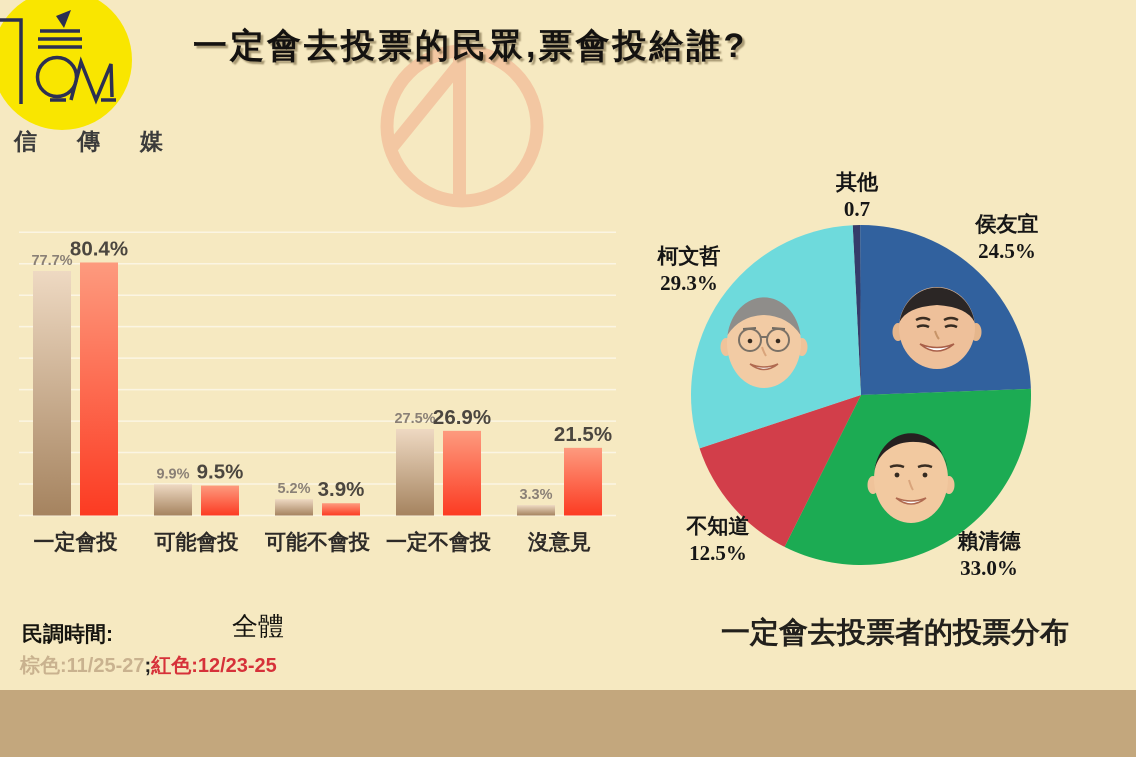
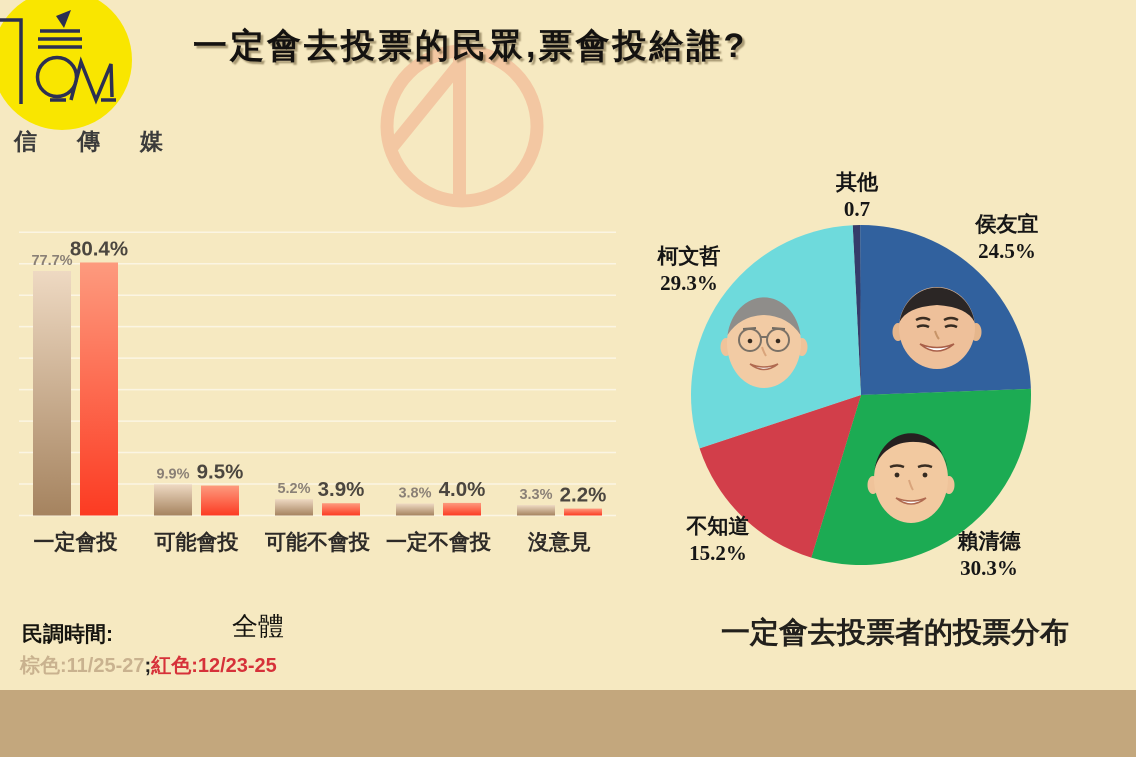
全體/棕色:11/25-27/一定不會投: 27.5% -> 3.8%
全體/紅色:12/23-25/一定不會投: 26.9% -> 4.0%
全體/紅色:12/23-25/沒意見: 21.5% -> 2.2%
一定會去投票者的投票分布/賴清德: 33.0% -> 30.3%
一定會去投票者的投票分布/不知道: 12.5% -> 15.2%
